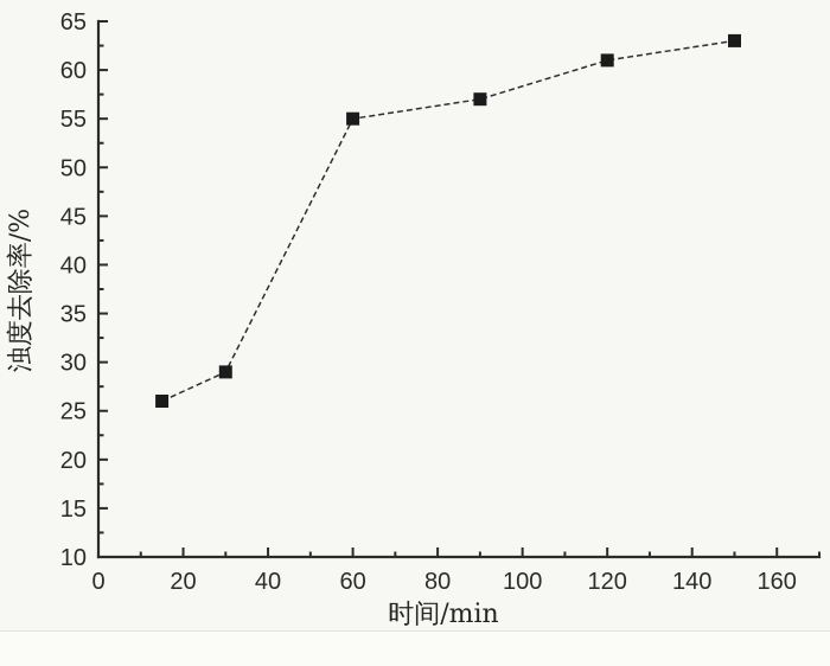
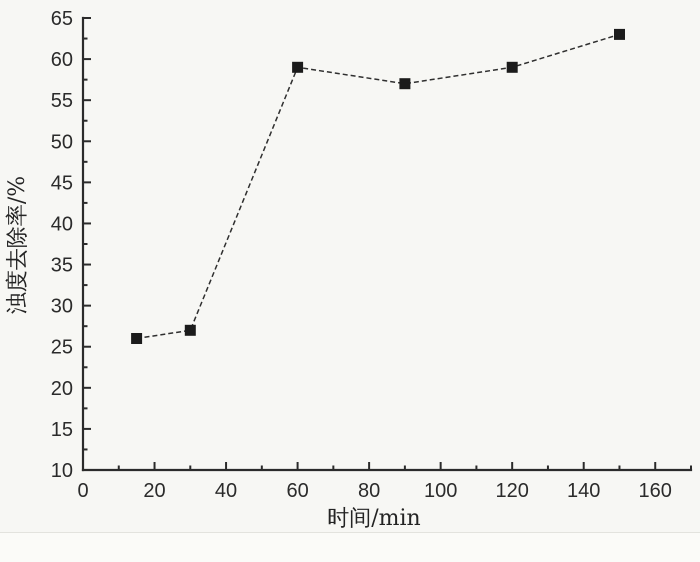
30: 29 -> 27
60: 55 -> 59
120: 61 -> 59
